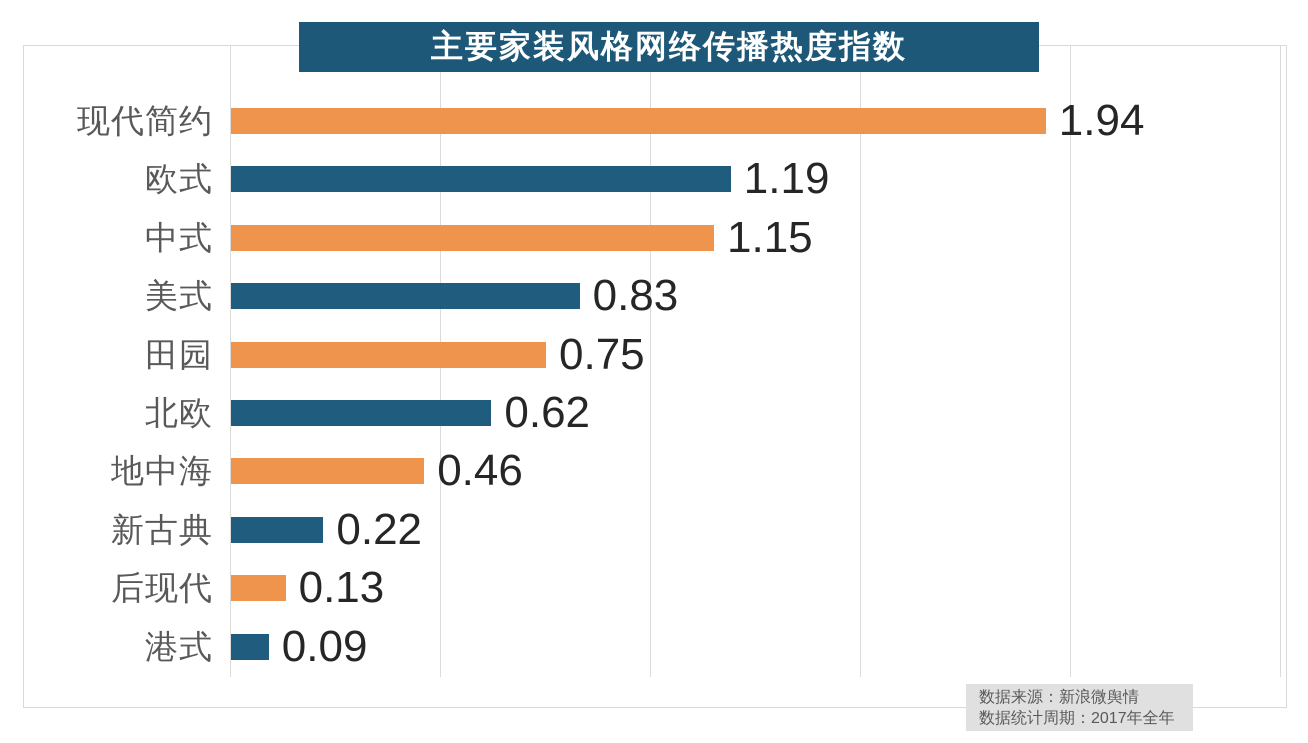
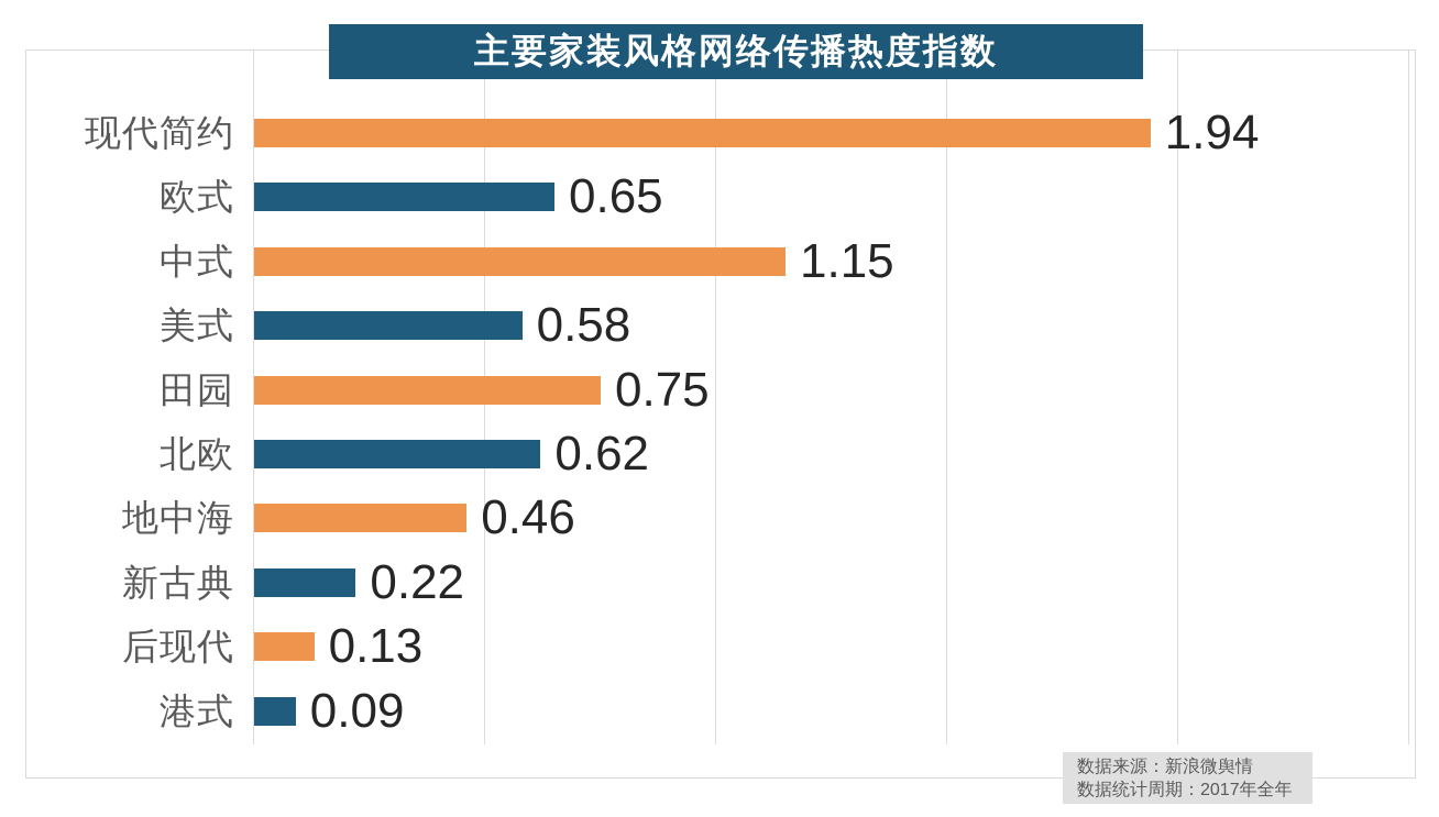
欧式: 1.19 -> 0.65
美式: 0.83 -> 0.58
